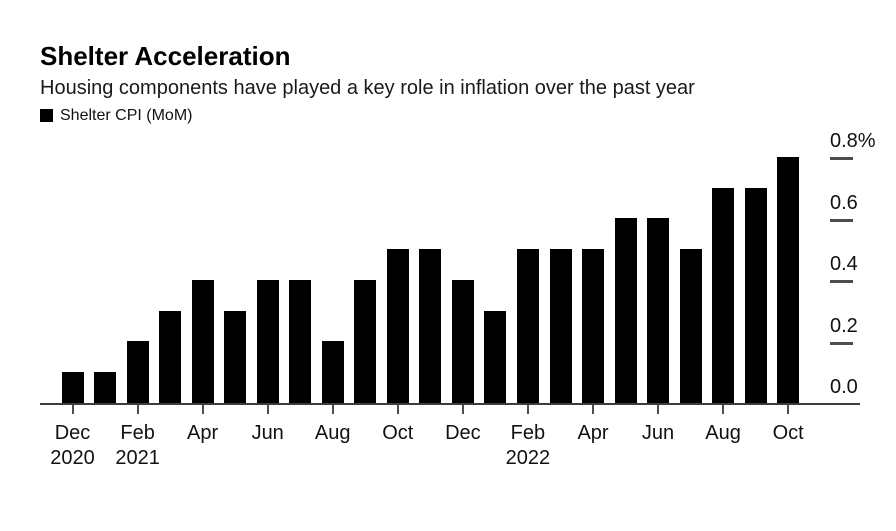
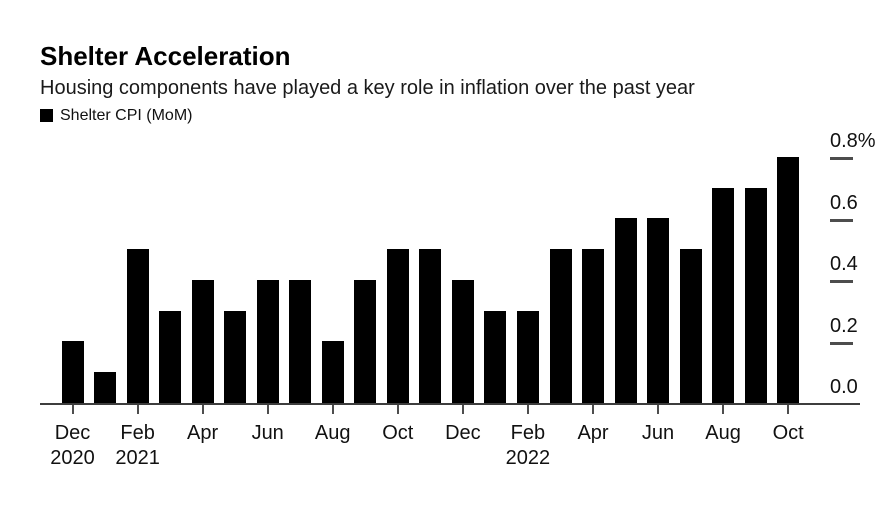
Dec 2020: 0.1% -> 0.2%
Feb 2021: 0.2% -> 0.5%
Feb 2022: 0.5% -> 0.3%
